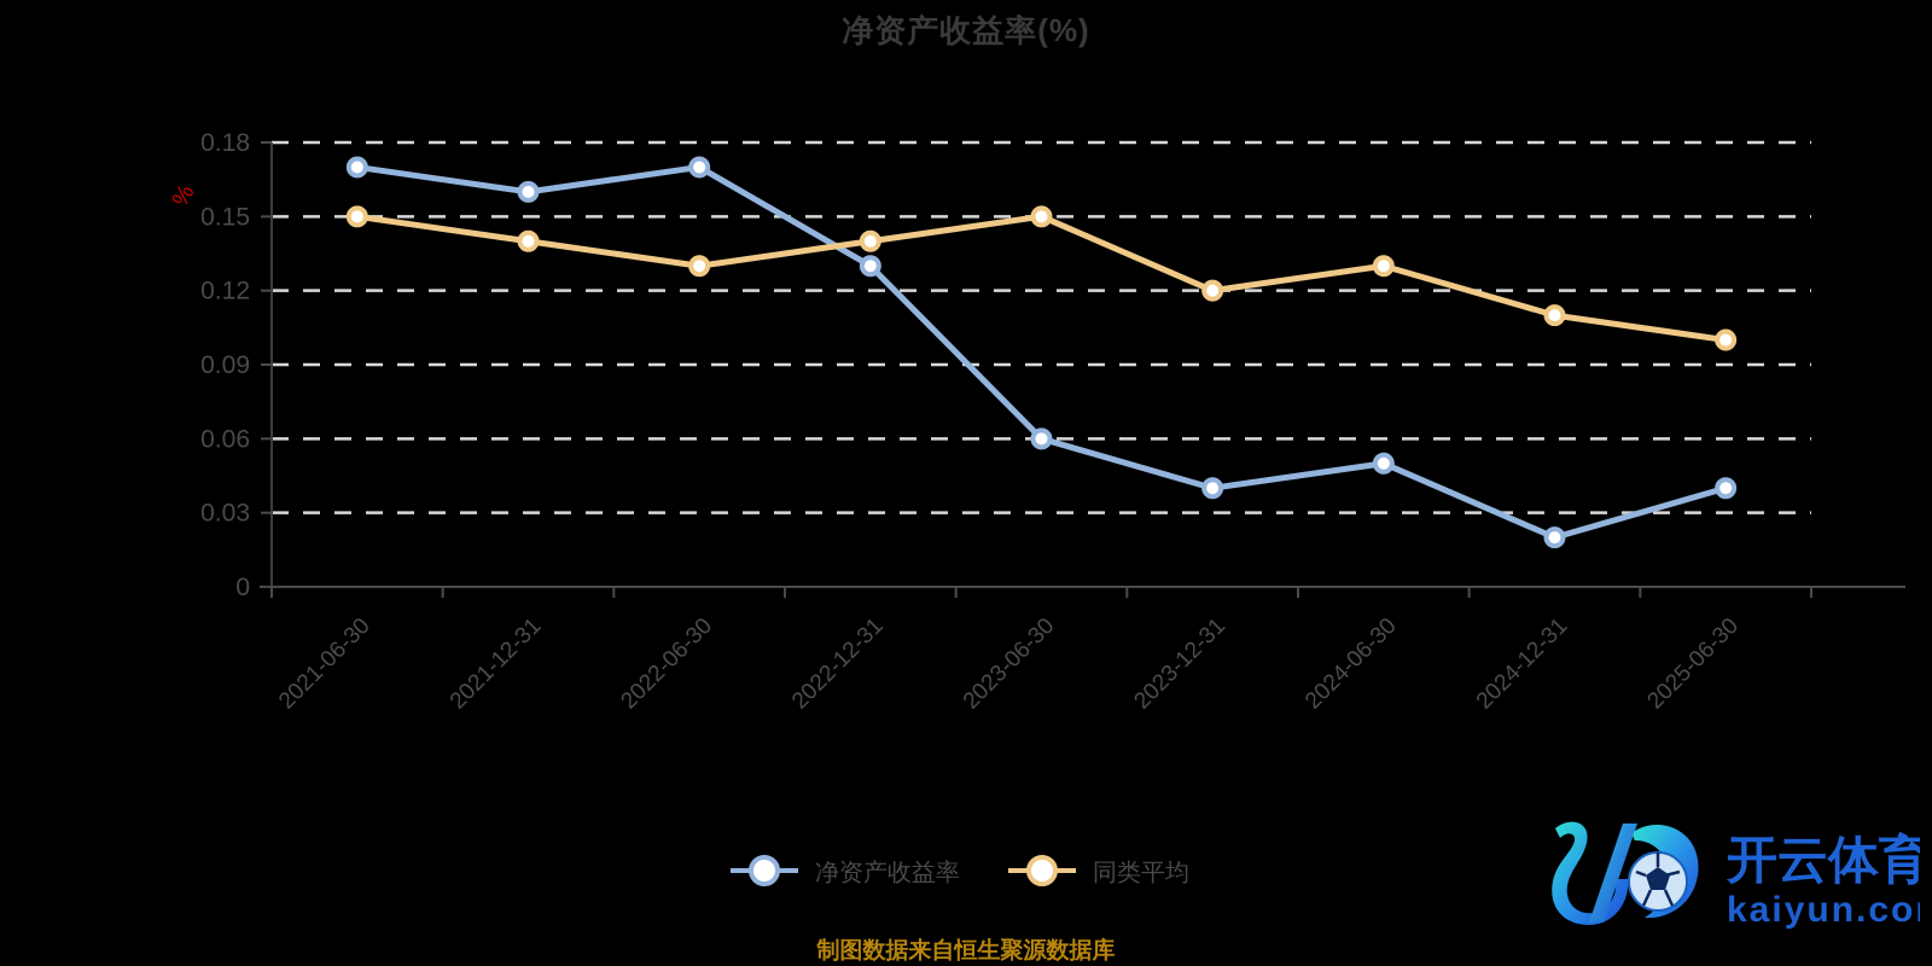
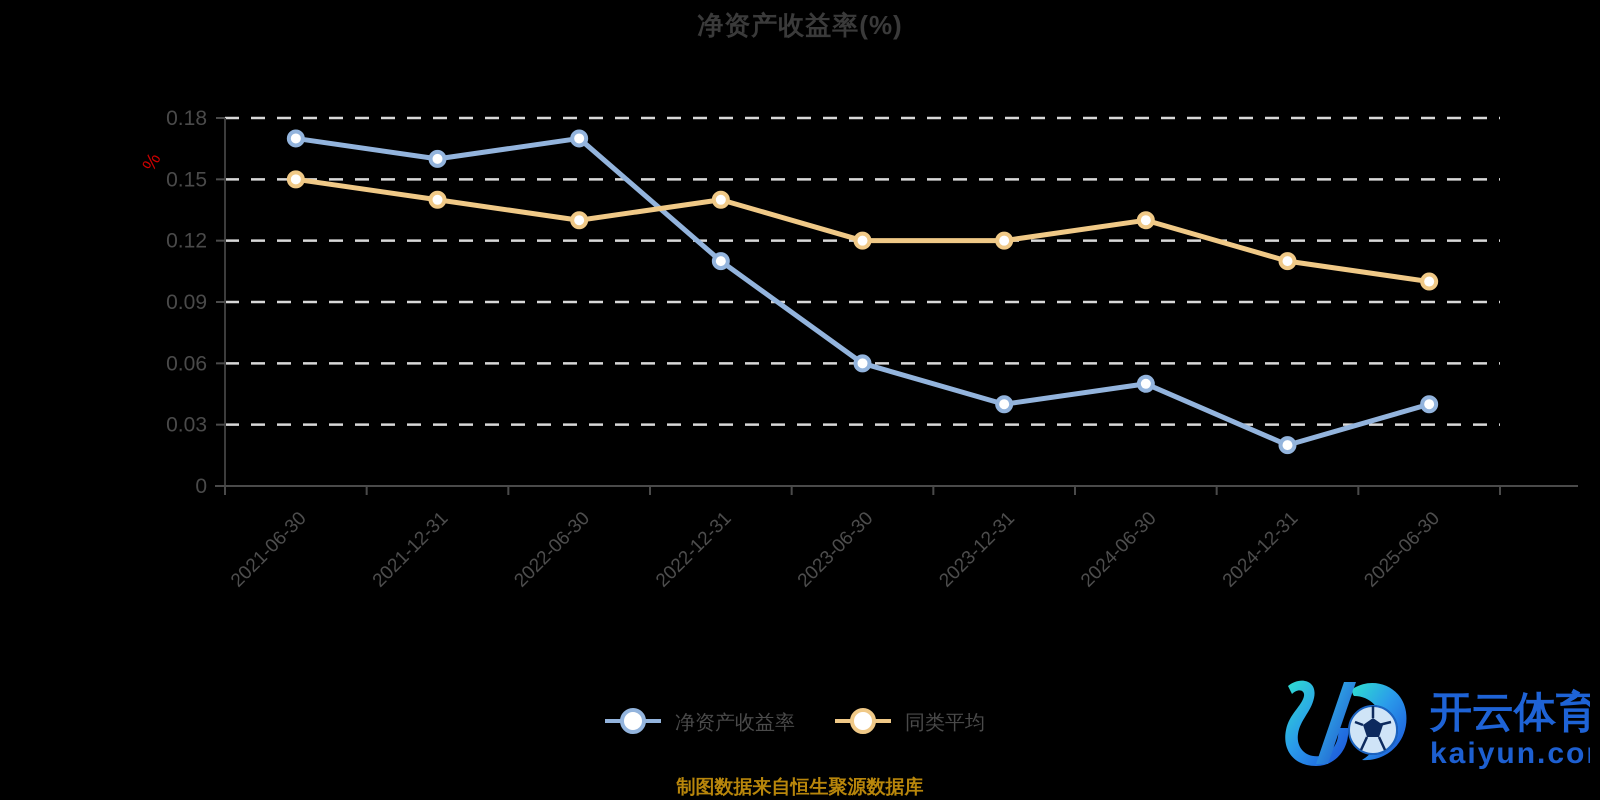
净资产收益率/2022-12-31: 0.13 -> 0.11
同类平均/2023-06-30: 0.15 -> 0.12
